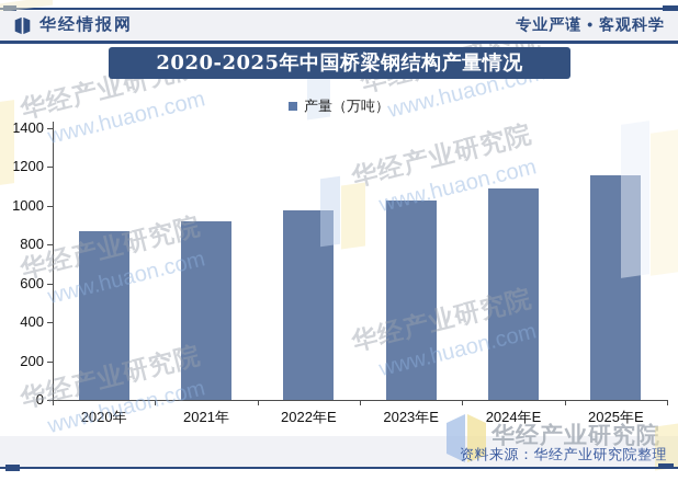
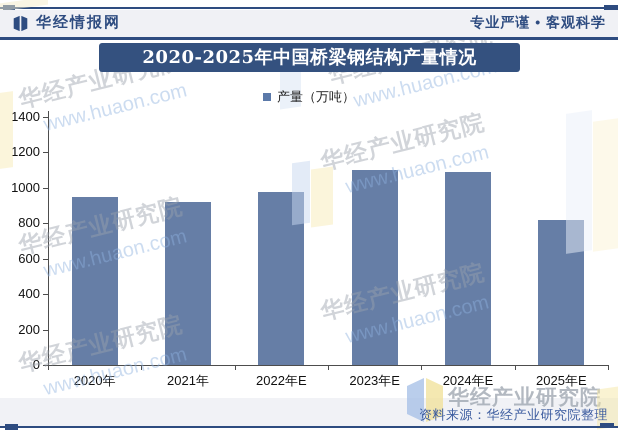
2020年: 870 -> 950
2023年E: 1030 -> 1100
2025年E: 1160 -> 820
